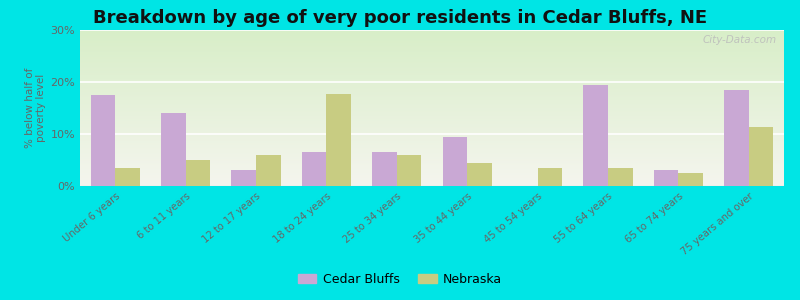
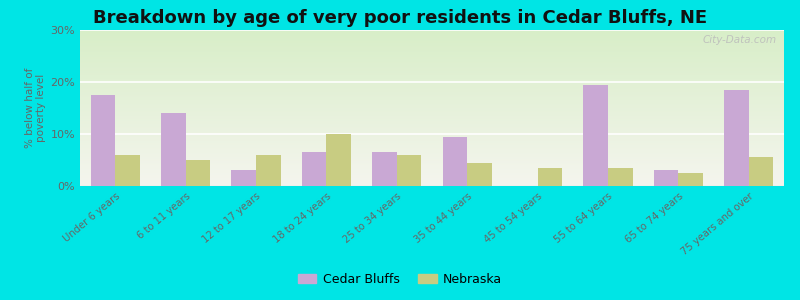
Nebraska/Under 6 years: 3.4% -> 6.0%
Nebraska/18 to 24 years: 17.6% -> 10.0%
Nebraska/75 years and over: 11.4% -> 5.5%
